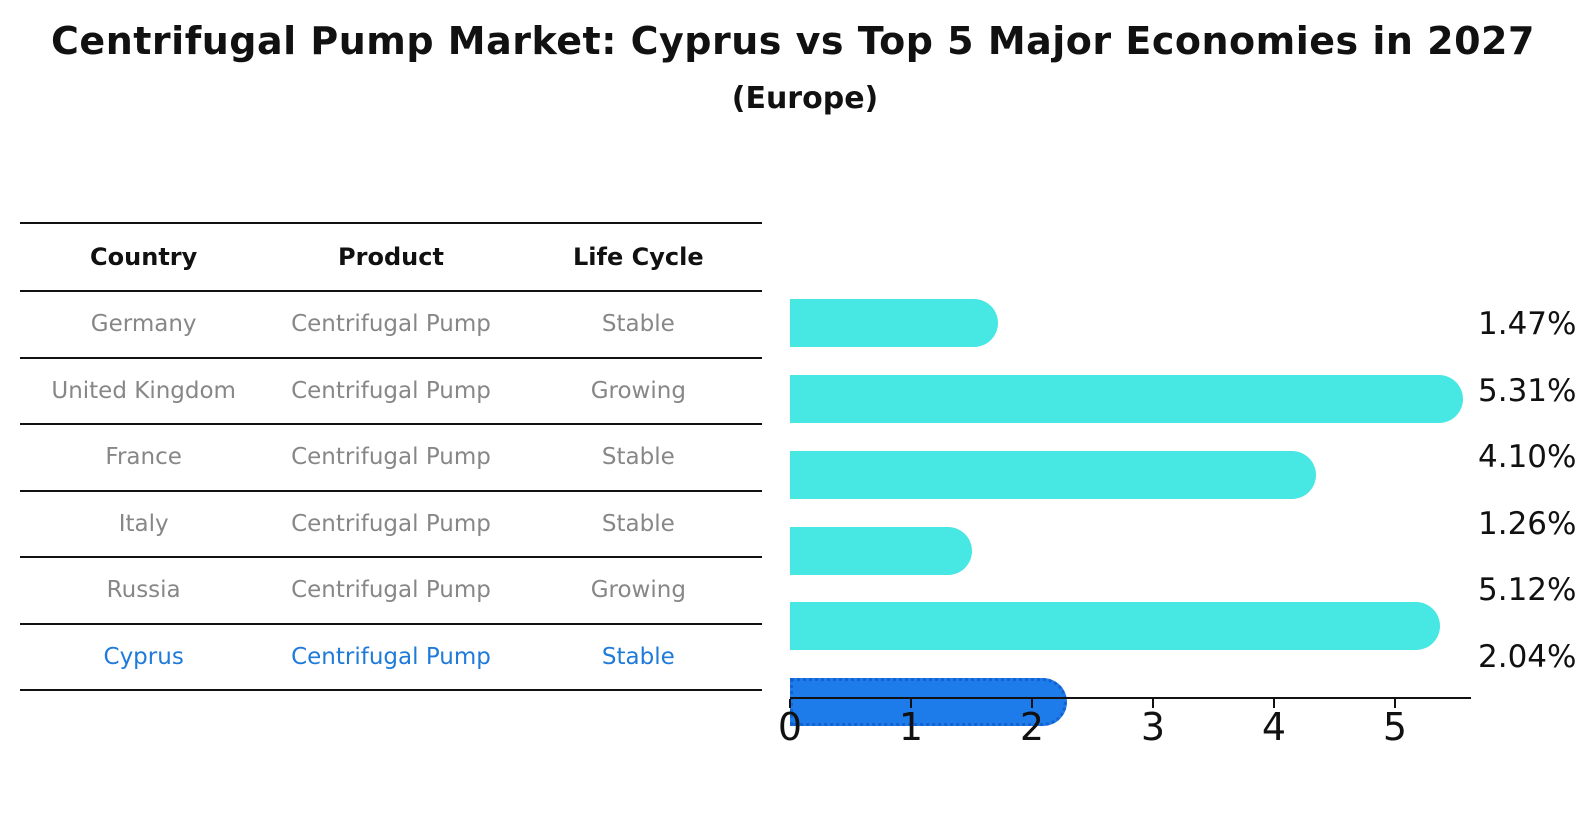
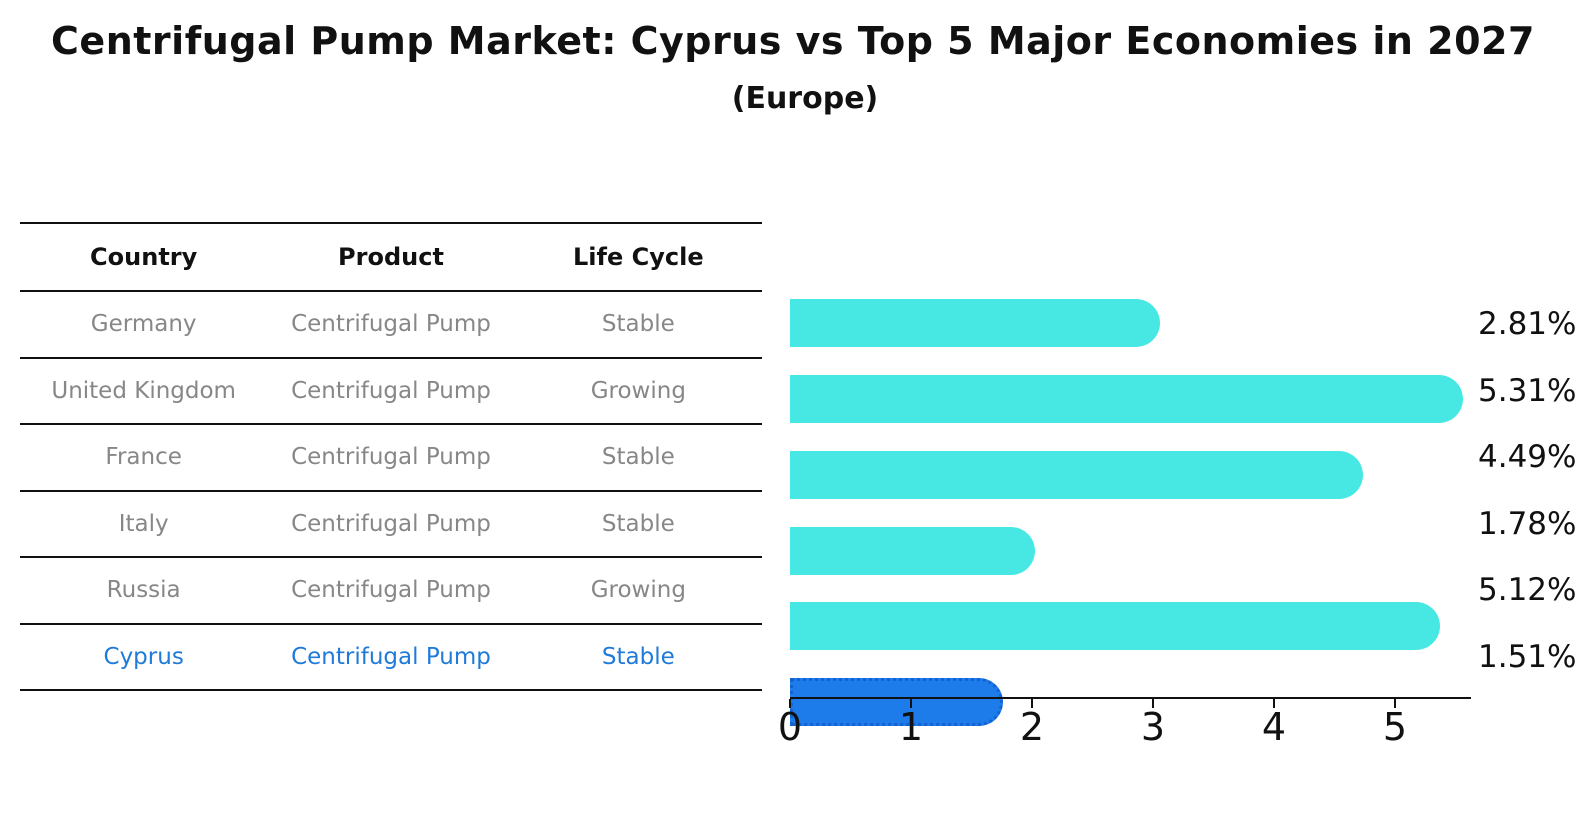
Germany: 1.47% -> 2.81%
France: 4.10% -> 4.49%
Italy: 1.26% -> 1.78%
Cyprus: 2.04% -> 1.51%
